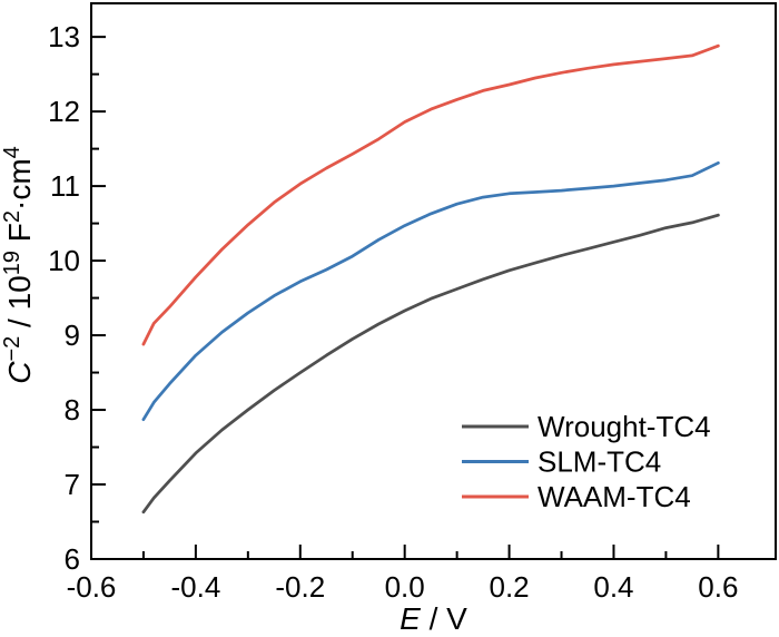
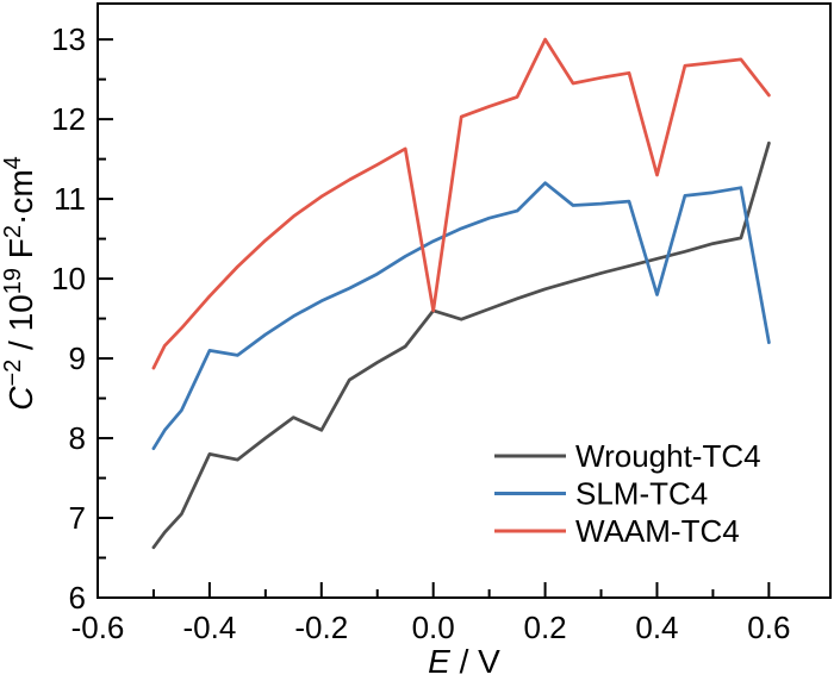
Wrought-TC4/-0.4: 7.4 -> 7.8
SLM-TC4/-0.4: 8.7 -> 9.1
Wrought-TC4/-0.2: 8.5 -> 8.1
Wrought-TC4/0.0: 9.3 -> 9.6
WAAM-TC4/0.0: 11.9 -> 9.6
SLM-TC4/0.2: 10.9 -> 11.2
WAAM-TC4/0.2: 12.4 -> 13.0
SLM-TC4/0.4: 11.0 -> 9.8
WAAM-TC4/0.4: 12.6 -> 11.3
Wrought-TC4/0.6: 10.6 -> 11.7
SLM-TC4/0.6: 11.3 -> 9.2
WAAM-TC4/0.6: 12.9 -> 12.3
